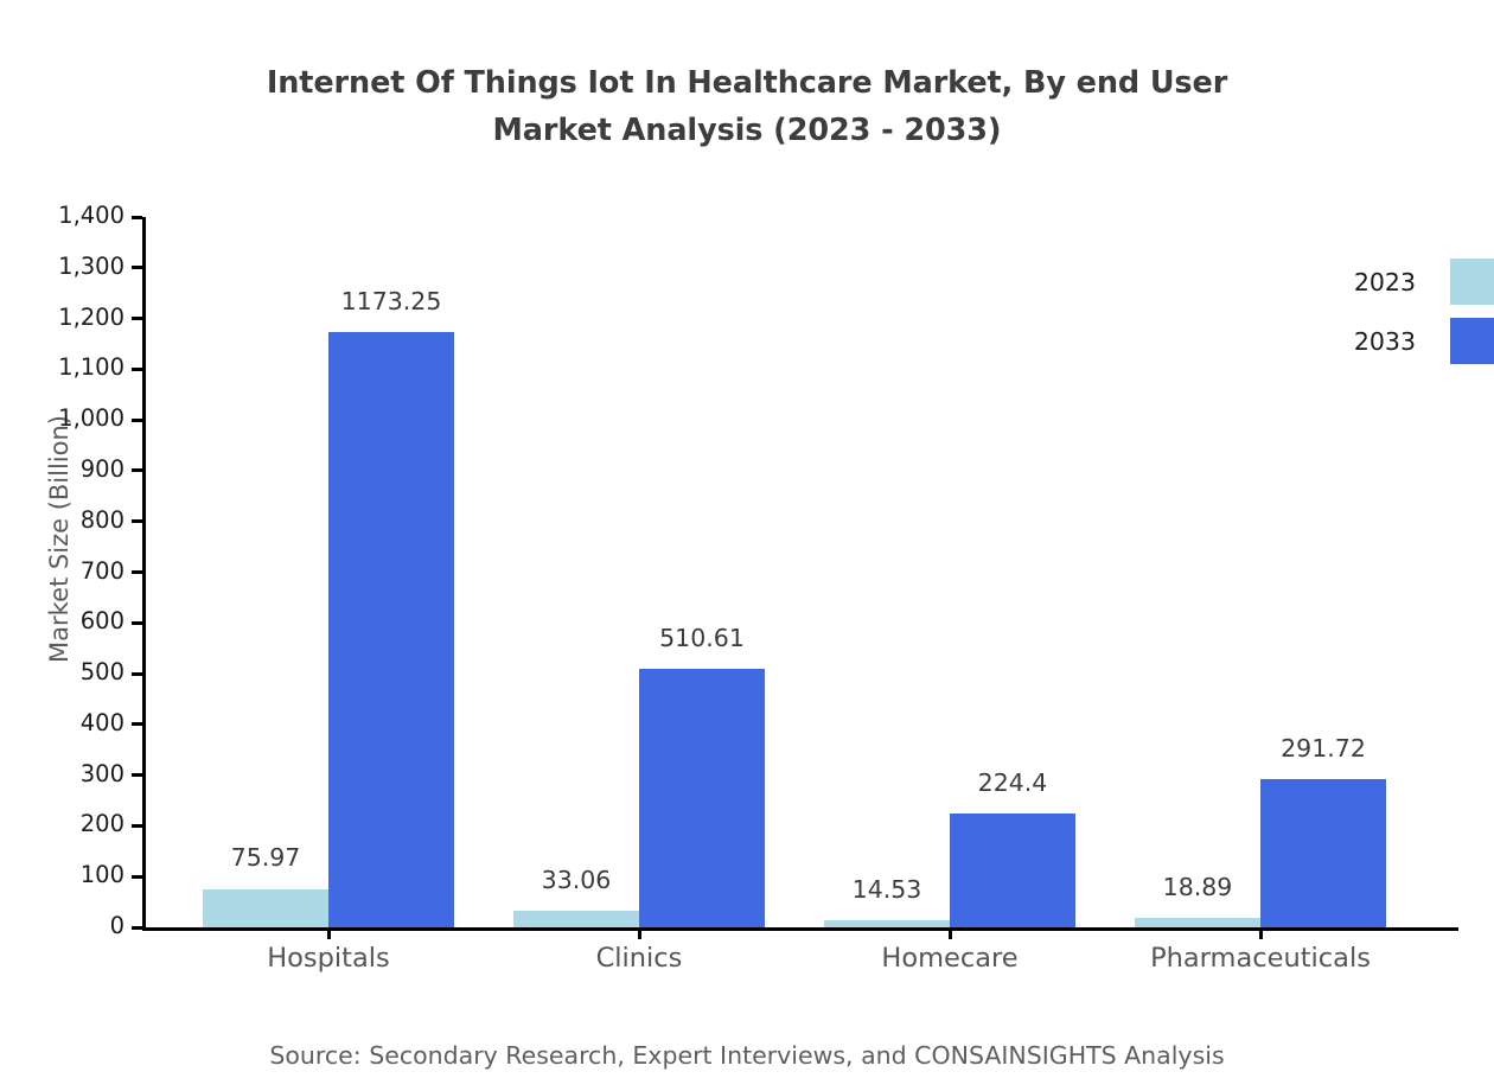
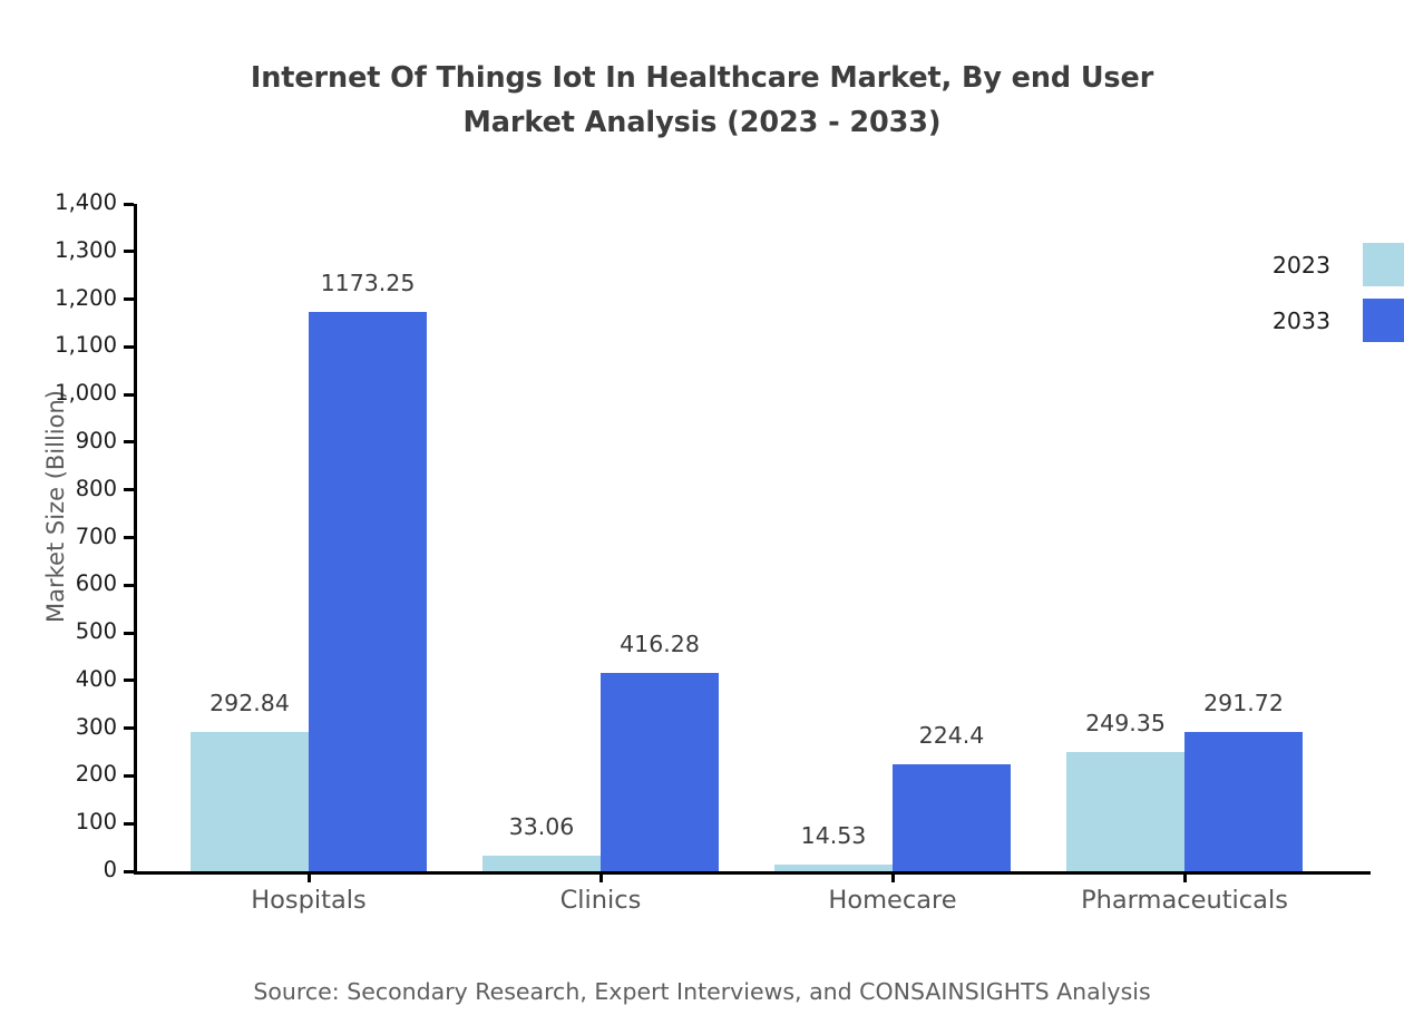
2023/Hospitals: 75.97 -> 292.84
2033/Clinics: 510.61 -> 416.28
2023/Pharmaceuticals: 18.89 -> 249.35
